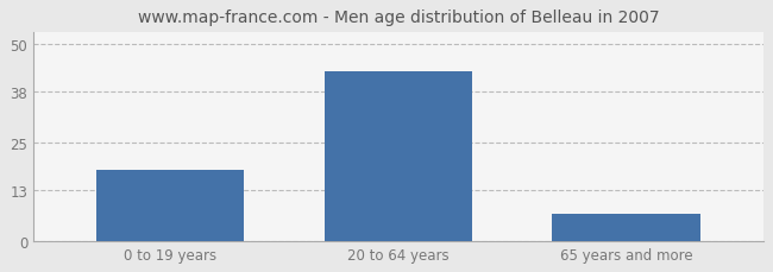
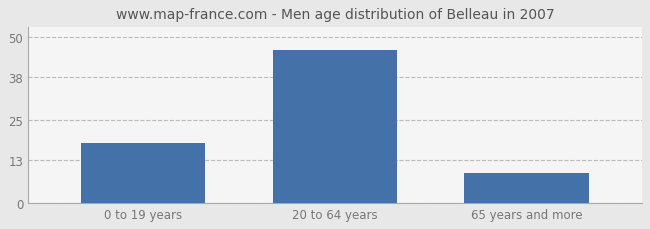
20 to 64 years: 43 -> 46
65 years and more: 7 -> 9
